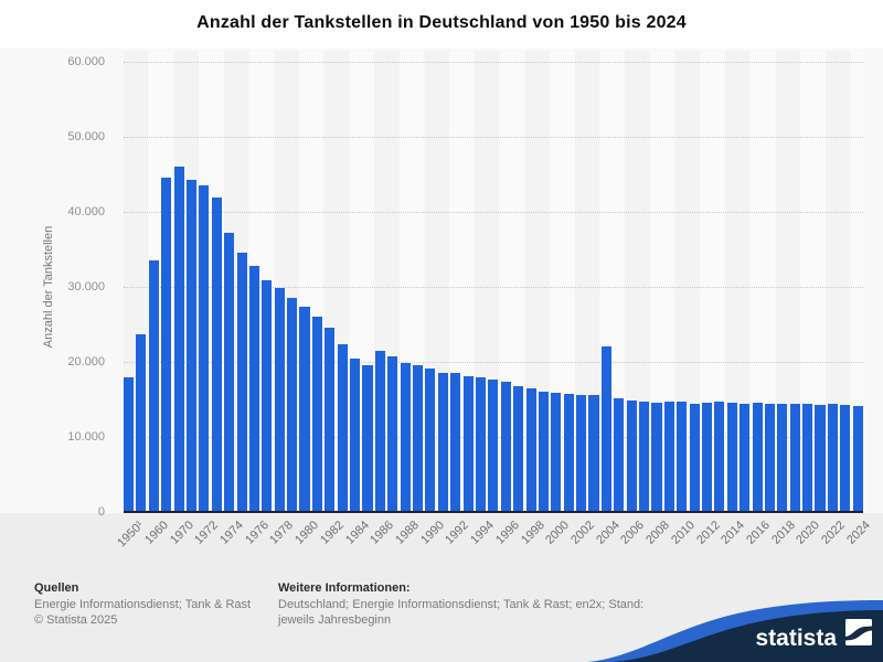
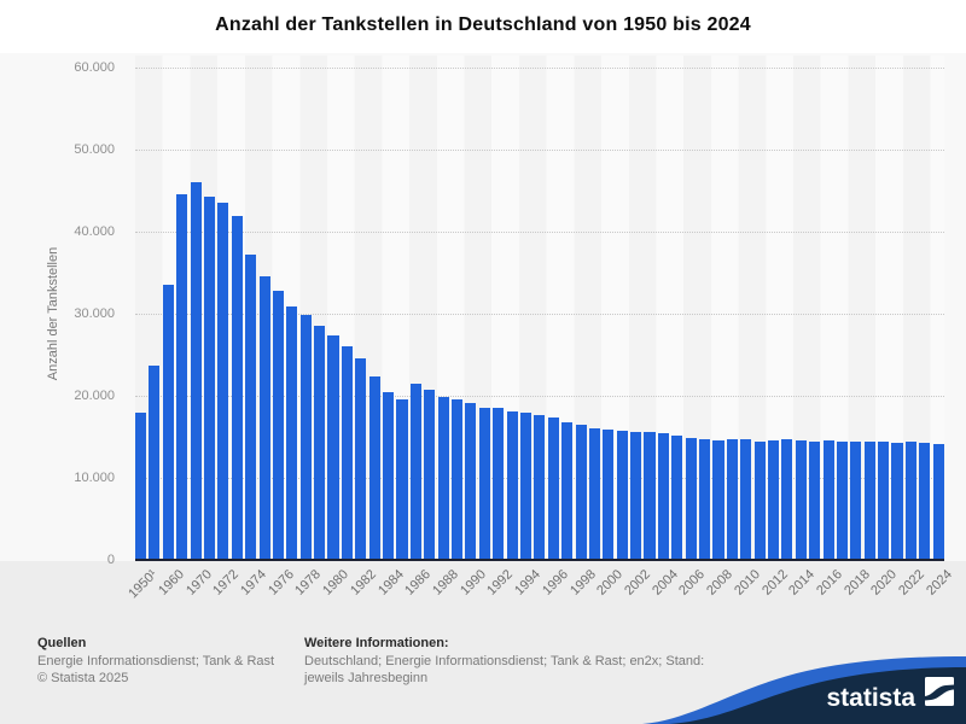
2004: 22000 -> 15000
